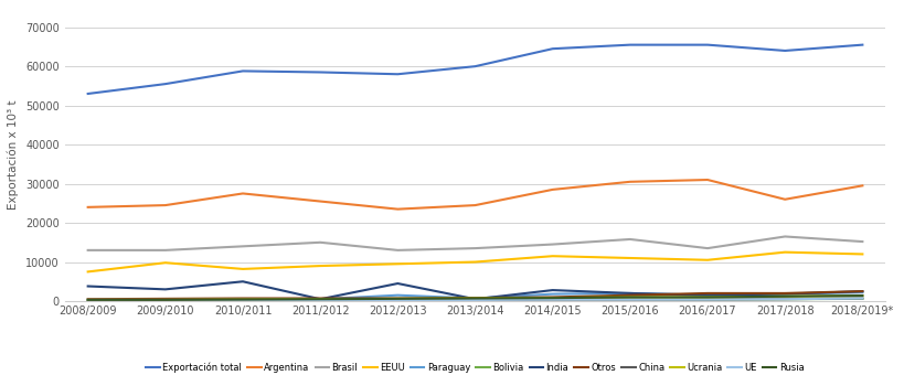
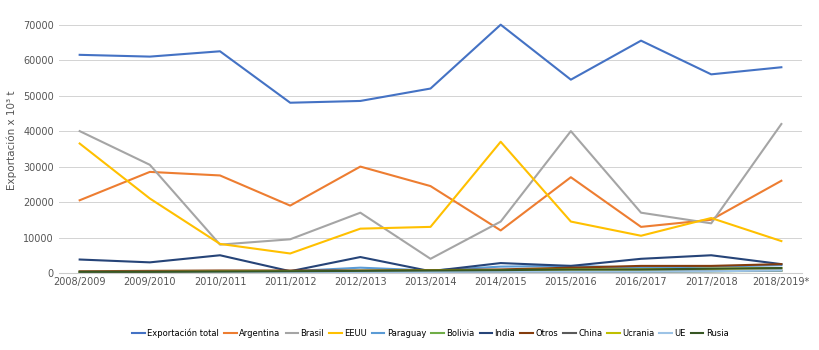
Exportación total/2008/2009: 53000 -> 61500
Argentina/2008/2009: 24000 -> 20500
Brasil/2008/2009: 13000 -> 40000
EEUU/2008/2009: 7500 -> 36500
Exportación total/2009/2010: 55500 -> 61000
Argentina/2009/2010: 24500 -> 28500
Brasil/2009/2010: 13000 -> 30500
EEUU/2009/2010: 9800 -> 21000
Exportación total/2010/2011: 58800 -> 62500
Brasil/2010/2011: 14000 -> 8000
Exportación total/2011/2012: 58500 -> 48000
Argentina/2011/2012: 25500 -> 19000
Brasil/2011/2012: 15000 -> 9500
EEUU/2011/2012: 9000 -> 5500
Exportación total/2012/2013: 58000 -> 48500
Argentina/2012/2013: 23500 -> 30000
Brasil/2012/2013: 13000 -> 17000
EEUU/2012/2013: 9500 -> 12500
Exportación total/2013/2014: 60000 -> 52000
Brasil/2013/2014: 13500 -> 4000
EEUU/2013/2014: 10000 -> 13000
Exportación total/2014/2015: 64500 -> 70000
Argentina/2014/2015: 28500 -> 12000
EEUU/2014/2015: 11500 -> 37000
Exportación total/2015/2016: 65500 -> 54500
Argentina/2015/2016: 30500 -> 27000
Brasil/2015/2016: 15800 -> 40000
EEUU/2015/2016: 11000 -> 14500
Argentina/2016/2017: 31000 -> 13000
Brasil/2016/2017: 13500 -> 17000
India/2016/2017: 1500 -> 4000
Exportación total/2017/2018: 64000 -> 56000
Argentina/2017/2018: 26000 -> 15000
Brasil/2017/2018: 16500 -> 14000
EEUU/2017/2018: 12500 -> 15500
India/2017/2018: 1800 -> 5000
Exportación total/2018/2019*: 65500 -> 58000
Argentina/2018/2019*: 29500 -> 26000
Brasil/2018/2019*: 15200 -> 42000
EEUU/2018/2019*: 12000 -> 9000
